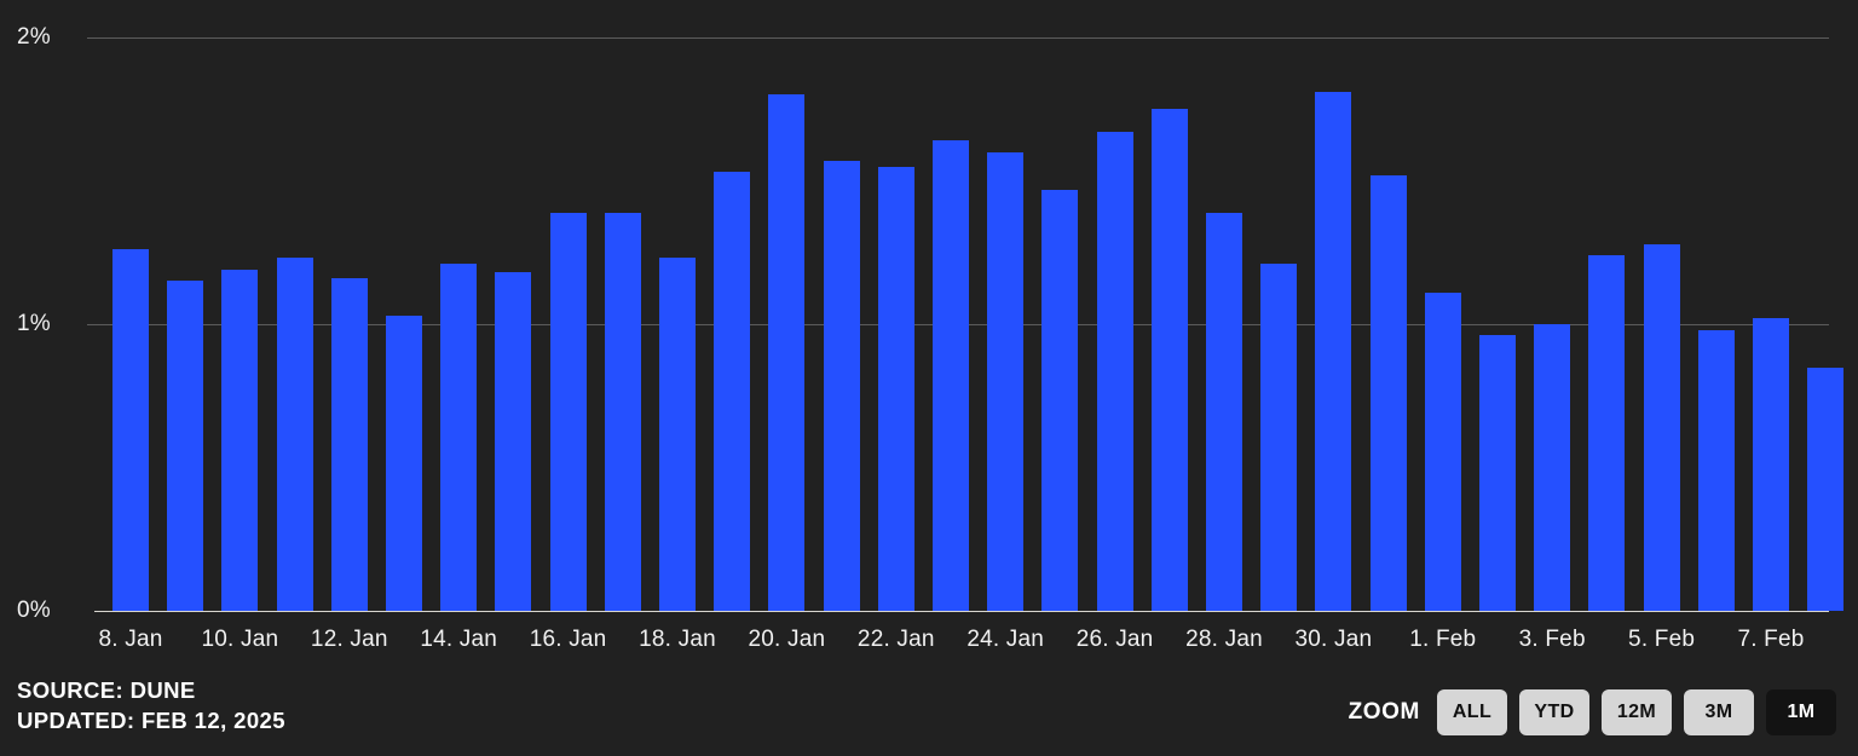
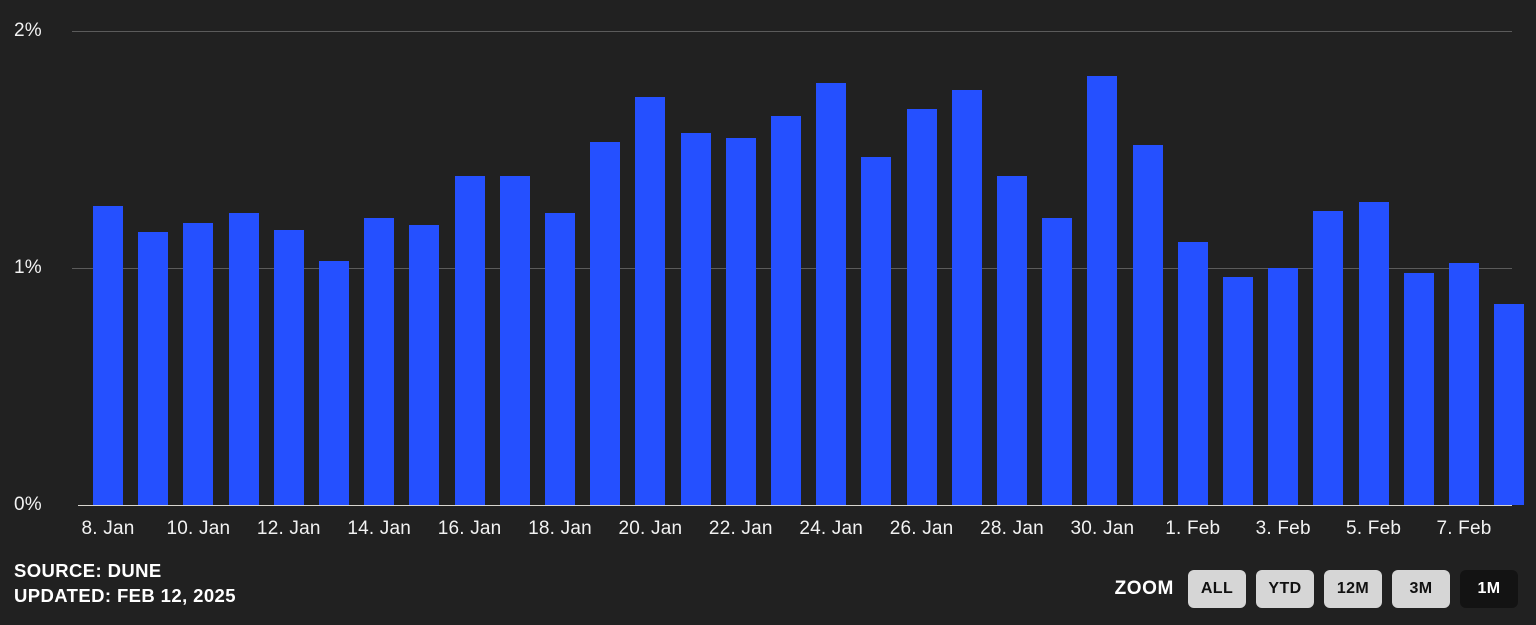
20. Jan: 1.80% -> 1.72%
24. Jan: 1.60% -> 1.78%
